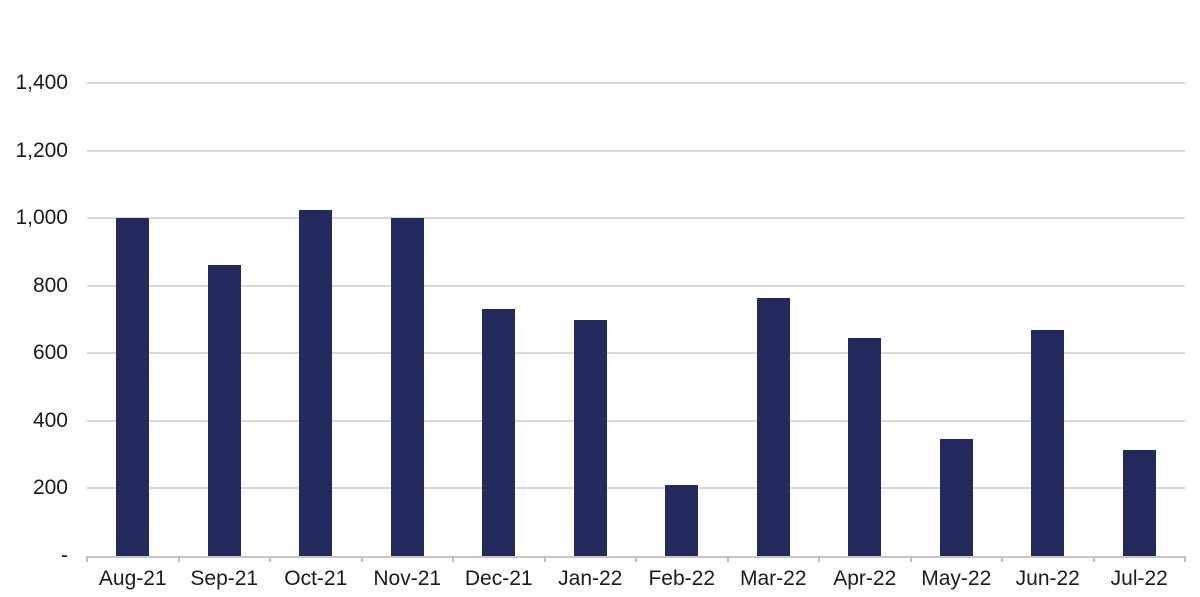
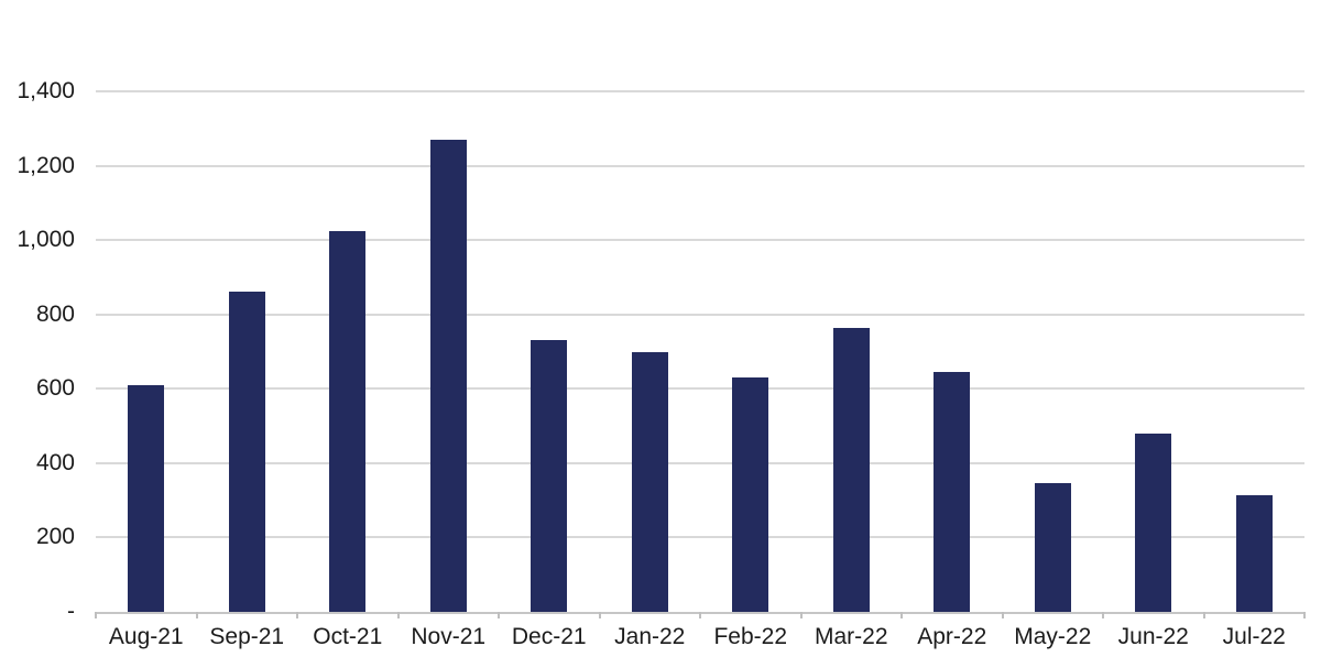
Aug-21: 1000 -> 610
Nov-21: 1000 -> 1270
Feb-22: 210 -> 630
Jun-22: 670 -> 480
